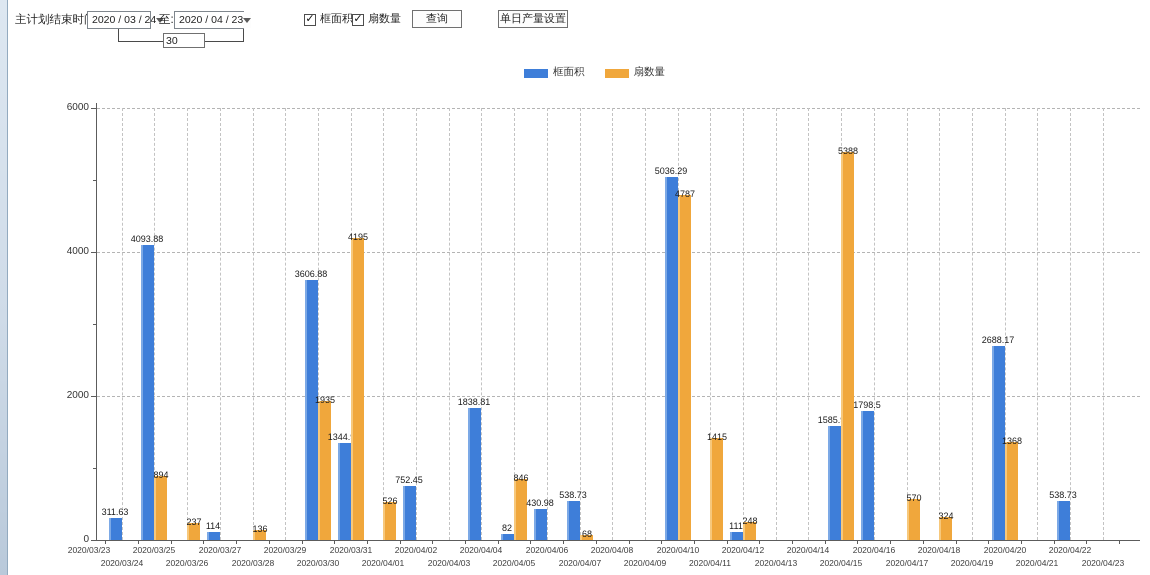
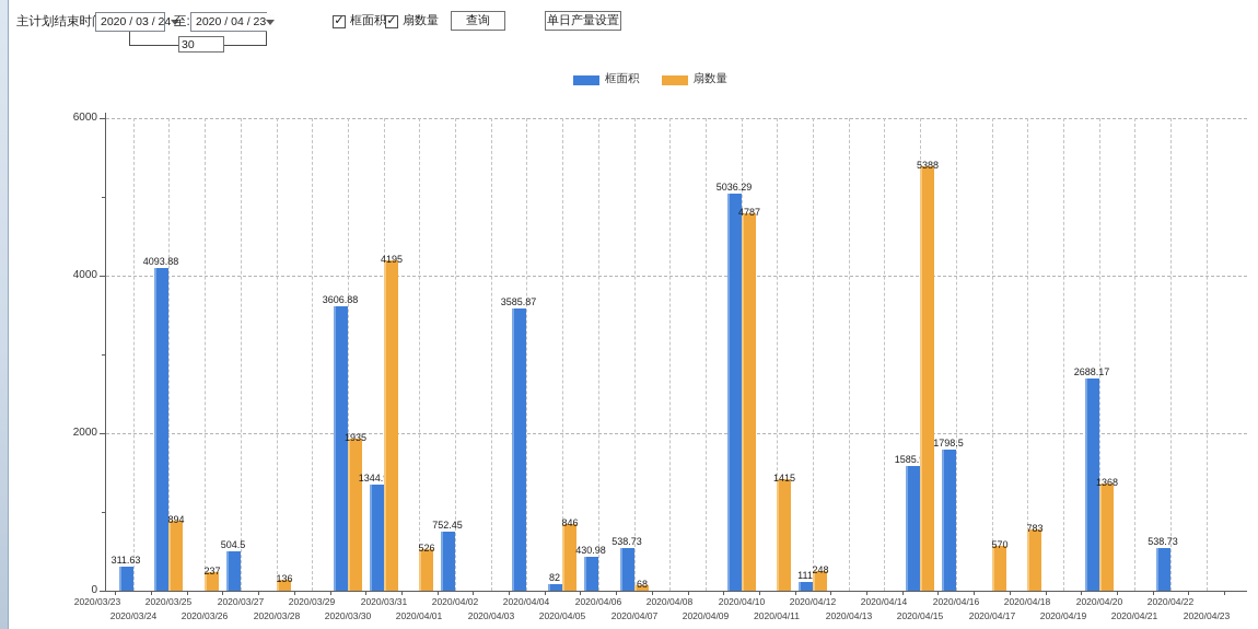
框面积/2020/03/27: 114 -> 504.5
框面积/2020/04/04: 1838.81 -> 3585.87
扇数量/2020/04/18: 324 -> 783
